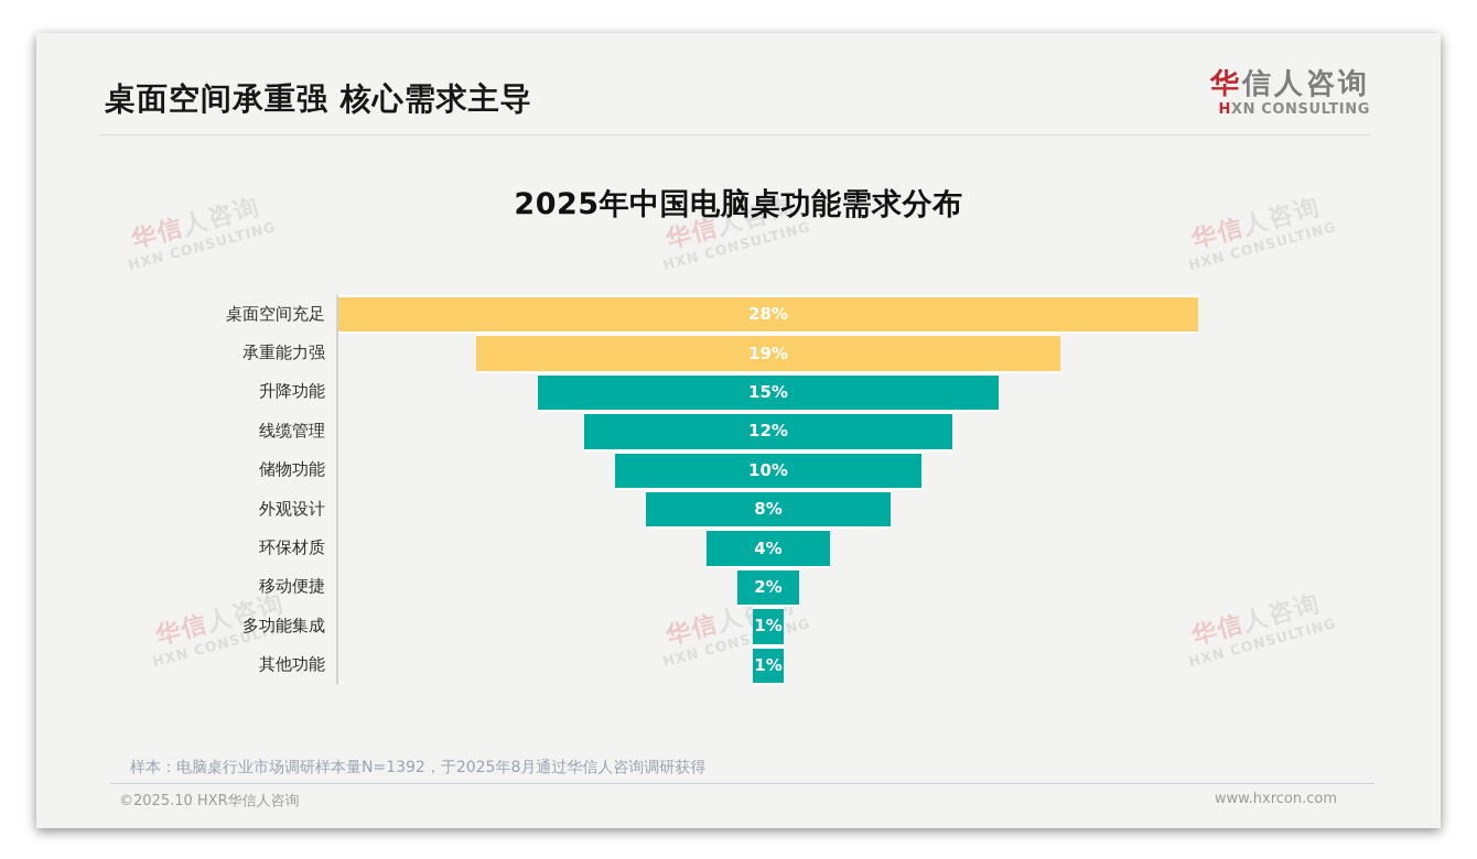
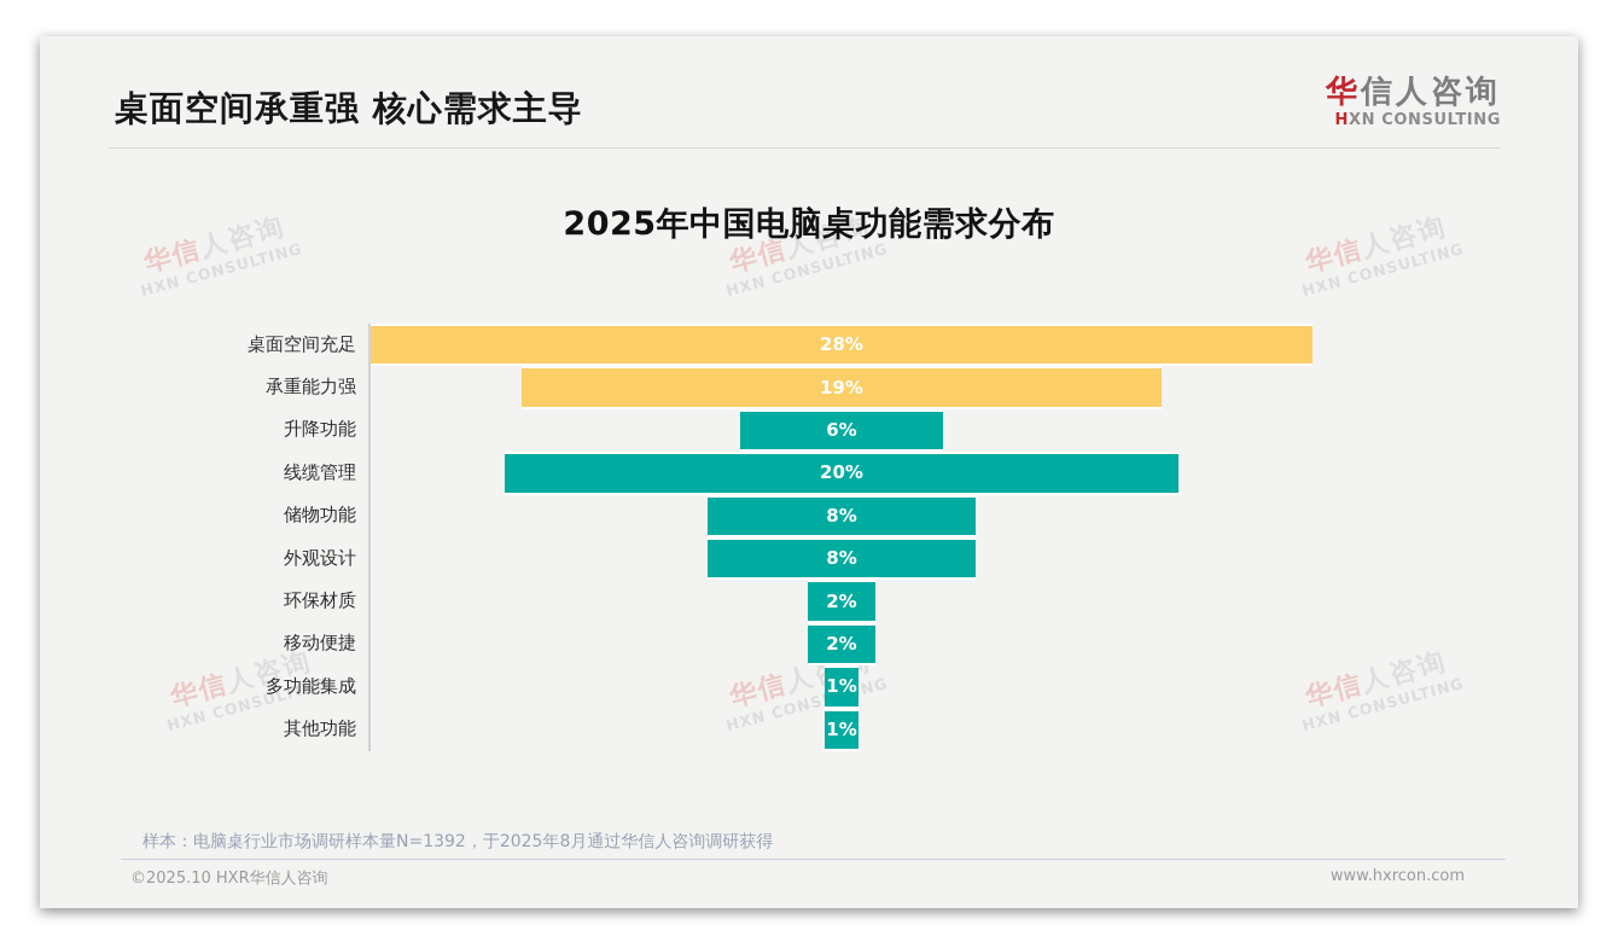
升降功能: 15% -> 6%
线缆管理: 12% -> 20%
储物功能: 10% -> 8%
环保材质: 4% -> 2%
